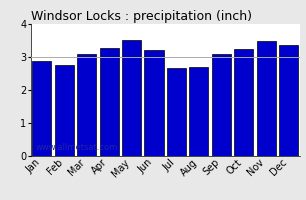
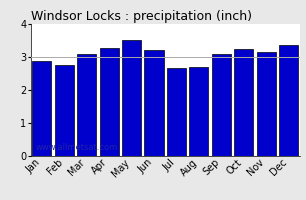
Nov: 3.48 -> 3.15
